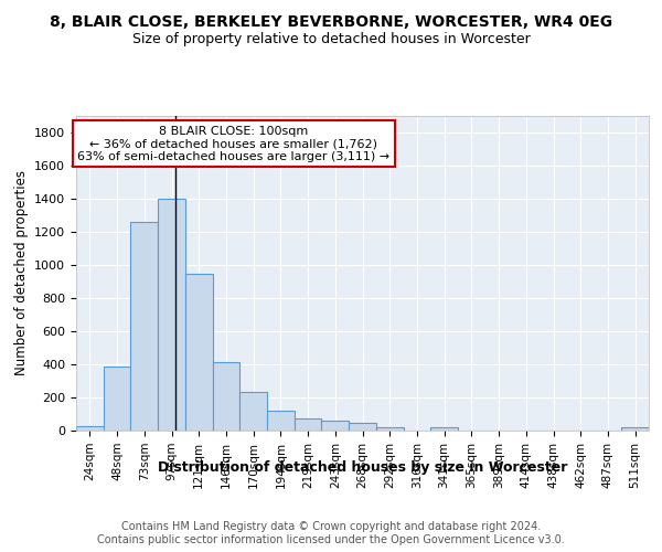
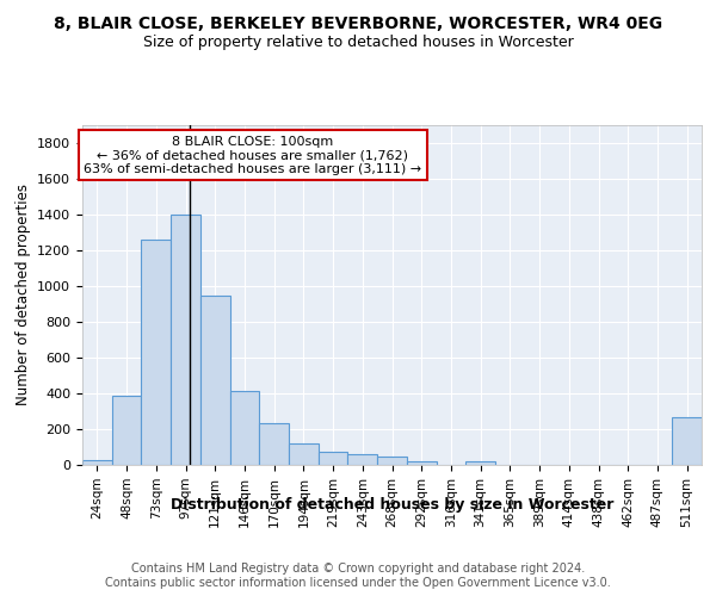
511sqm: 20 -> 270
